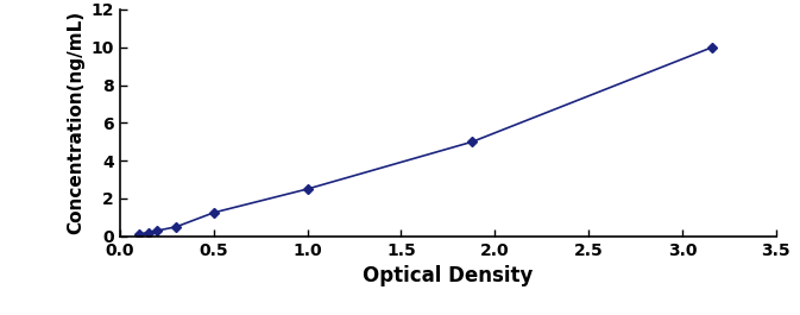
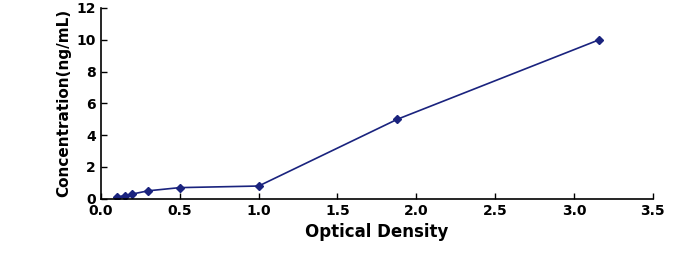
0.5: 1.2 -> 0.7
1.0: 2.5 -> 0.8
